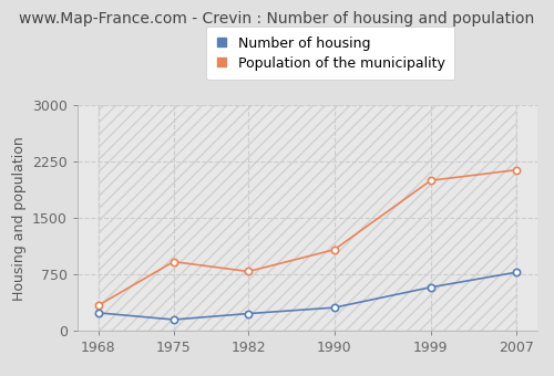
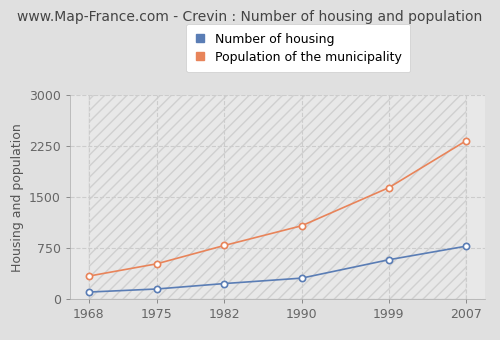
Number of housing/1968: 240 -> 100
Population of the municipality/1975: 920 -> 520
Population of the municipality/1999: 2000 -> 1640
Population of the municipality/2007: 2140 -> 2330
